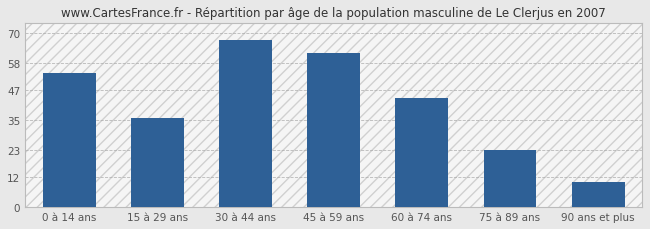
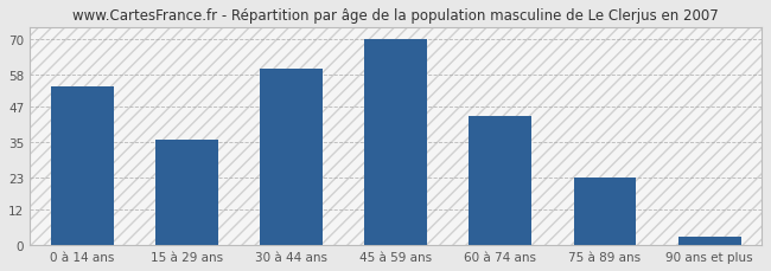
30 à 44 ans: 67 -> 60
45 à 59 ans: 62 -> 70
90 ans et plus: 10 -> 3
